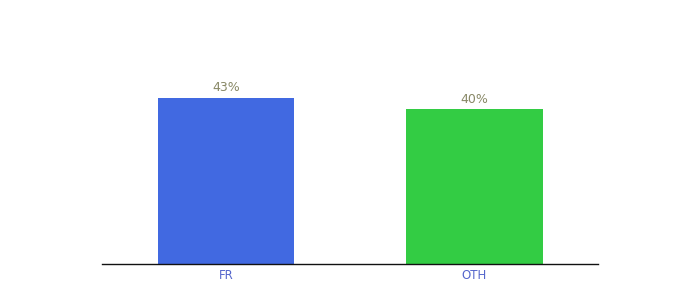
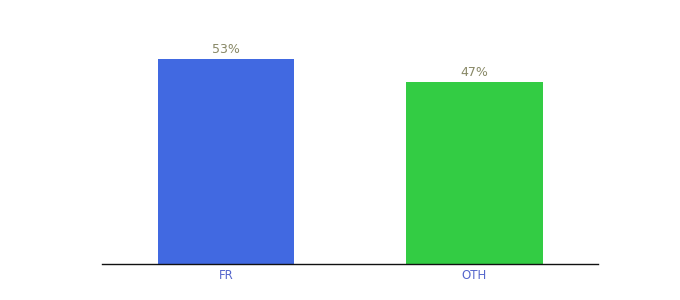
FR: 43% -> 53%
OTH: 40% -> 47%
